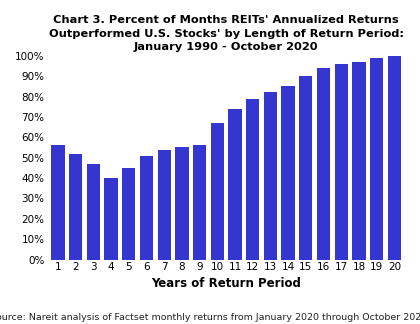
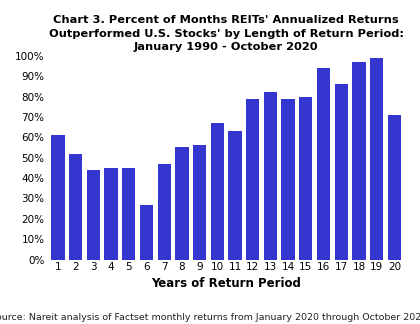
1: 56% -> 61%
3: 47% -> 44%
4: 40% -> 45%
6: 51% -> 27%
7: 54% -> 47%
11: 74% -> 63%
14: 85% -> 79%
15: 90% -> 80%
17: 96% -> 86%
20: 100% -> 71%
